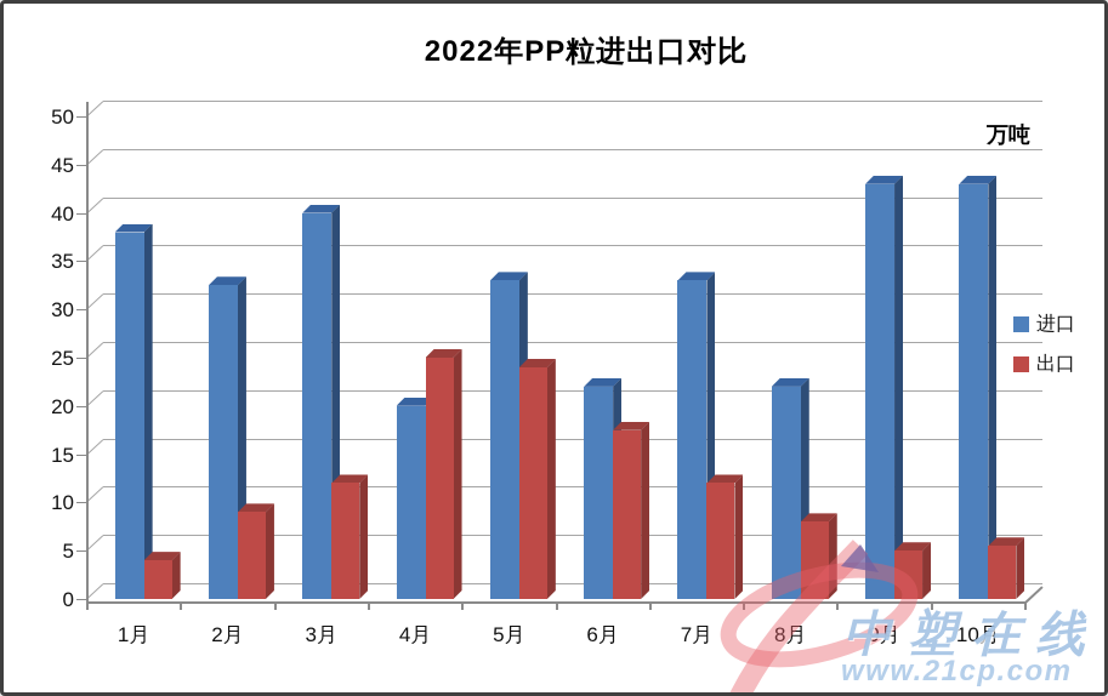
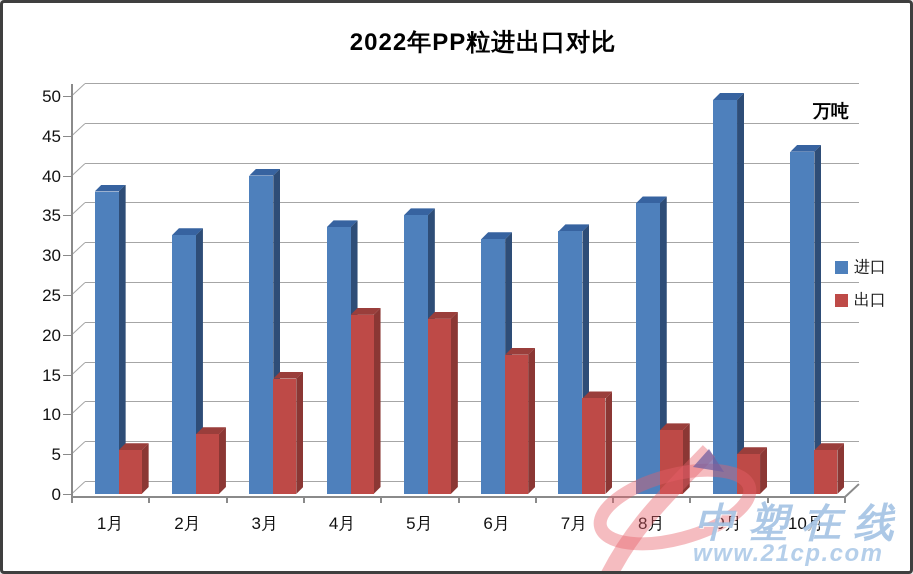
出口/1月: 4 -> 6
出口/2月: 9 -> 8
出口/3月: 12 -> 14
进口/4月: 20 -> 34
出口/4月: 25 -> 22
进口/5月: 33 -> 35
出口/5月: 24 -> 22
进口/6月: 22 -> 32
进口/8月: 22 -> 36
进口/9月: 43 -> 50
